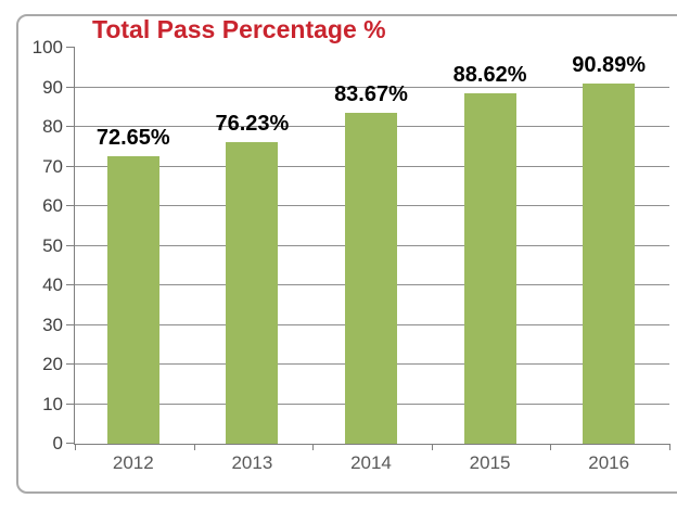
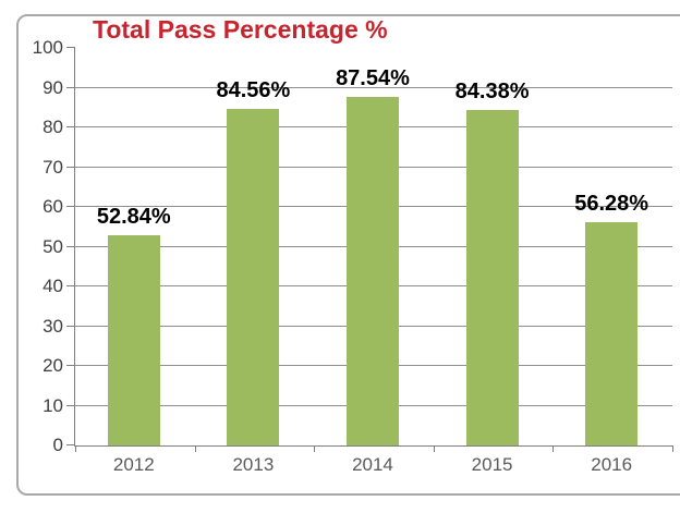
2012: 72.65% -> 52.84%
2013: 76.23% -> 84.56%
2014: 83.67% -> 87.54%
2015: 88.62% -> 84.38%
2016: 90.89% -> 56.28%
